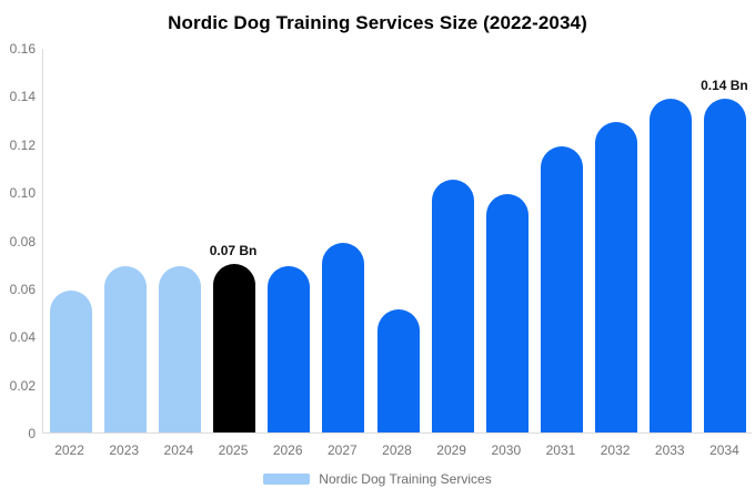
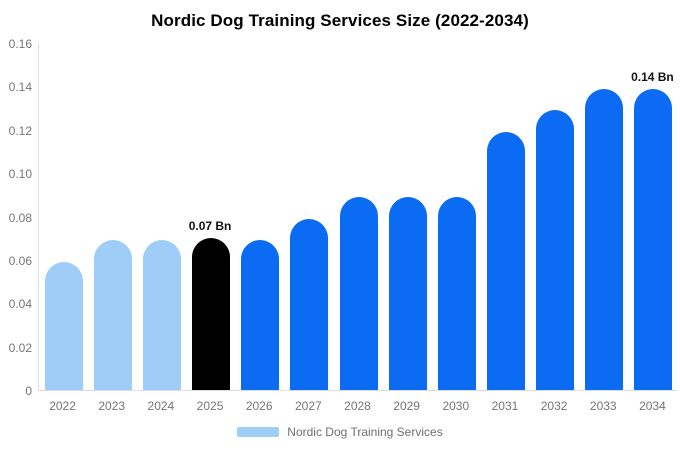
2028: 0.051 -> 0.089
2029: 0.105 -> 0.089
2030: 0.099 -> 0.089
